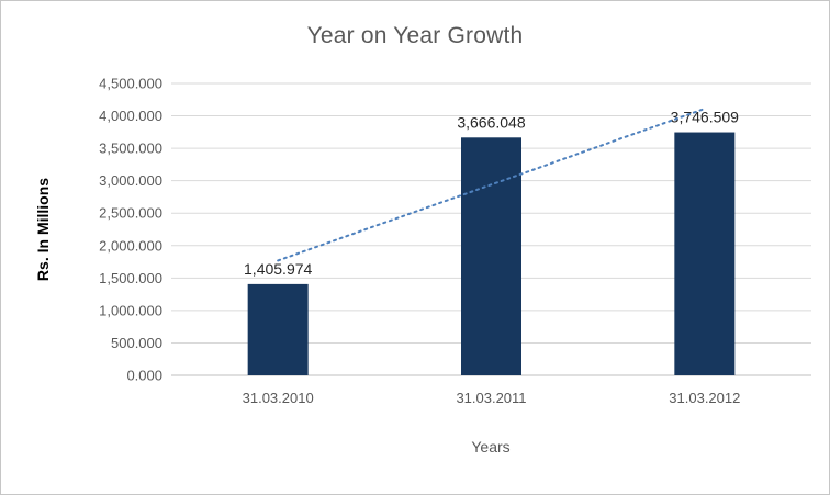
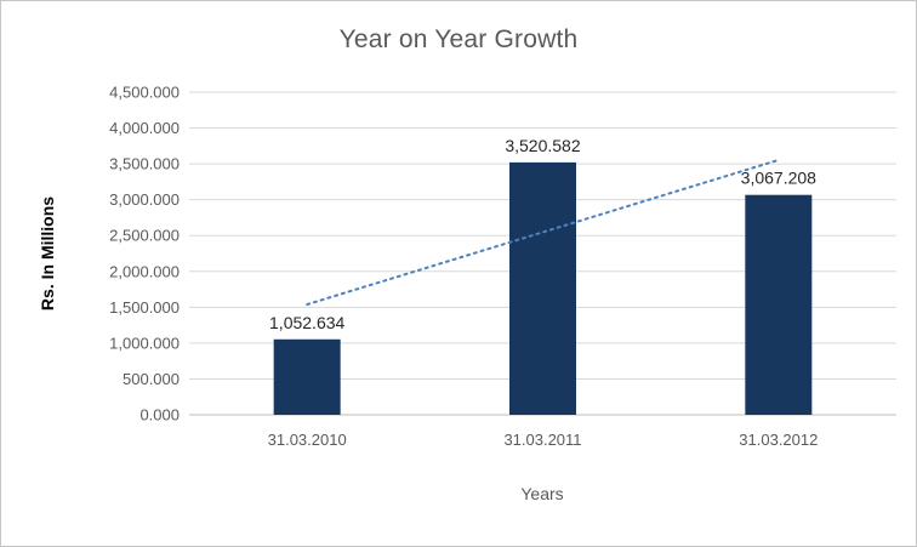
31.03.2010: 1,405.974 -> 1,052.634
31.03.2011: 3,666.048 -> 3,520.582
31.03.2012: 3,746.509 -> 3,067.208
